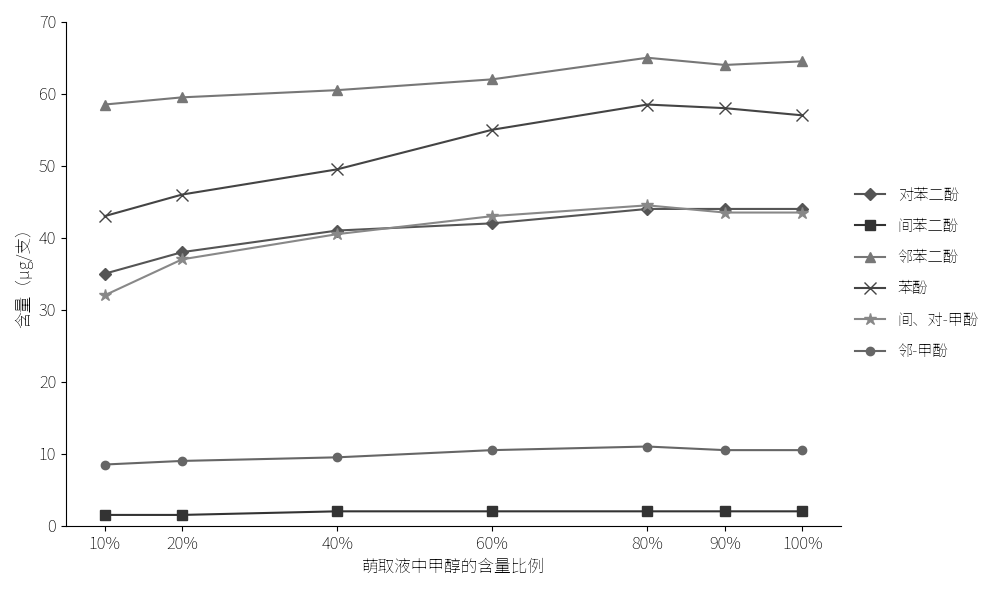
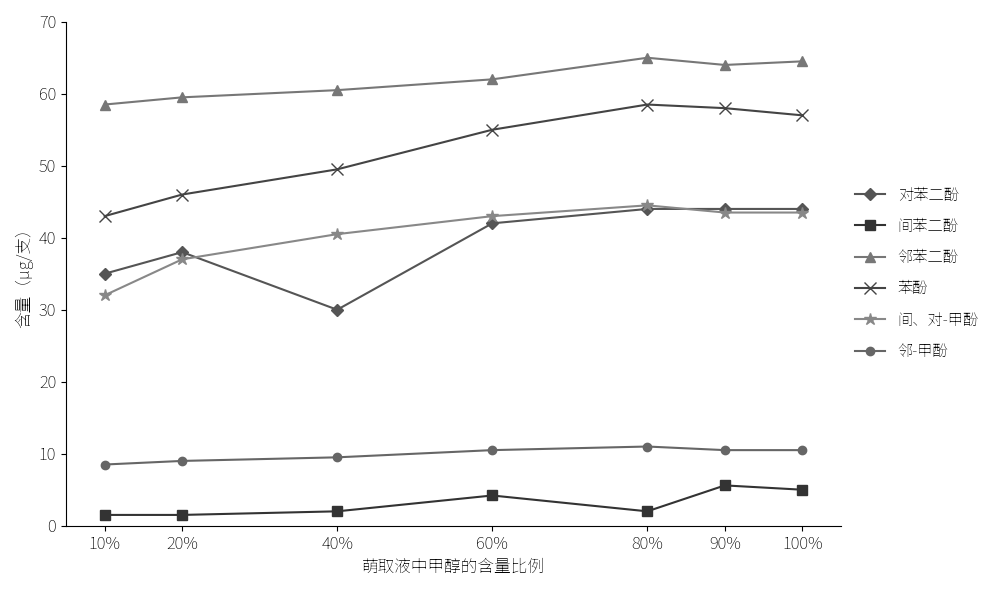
对苯二酚/40%: 41 -> 30
间苯二酚/60%: 2.0 -> 4.2
间苯二酚/90%: 2.0 -> 5.6
间苯二酚/100%: 2.0 -> 5.0
